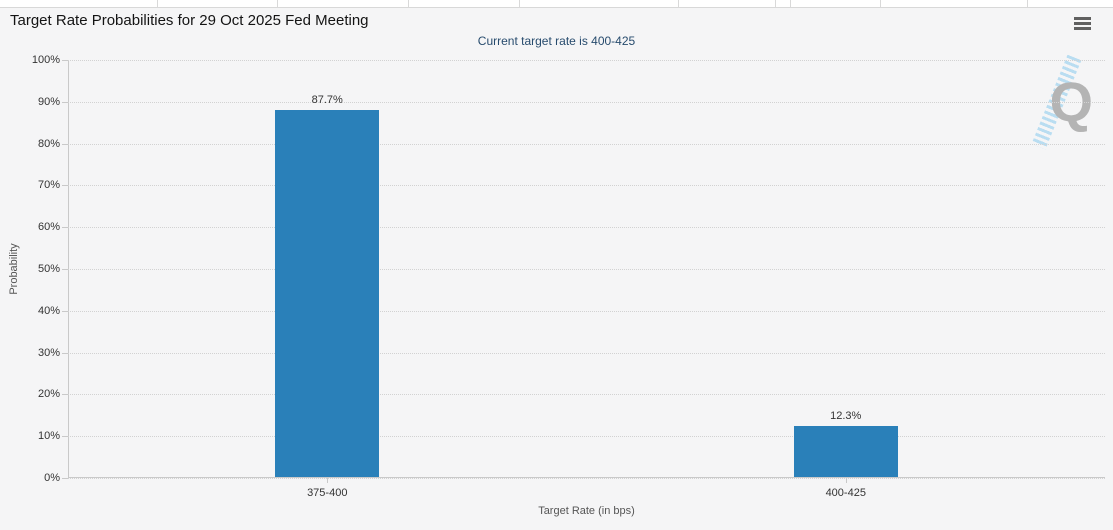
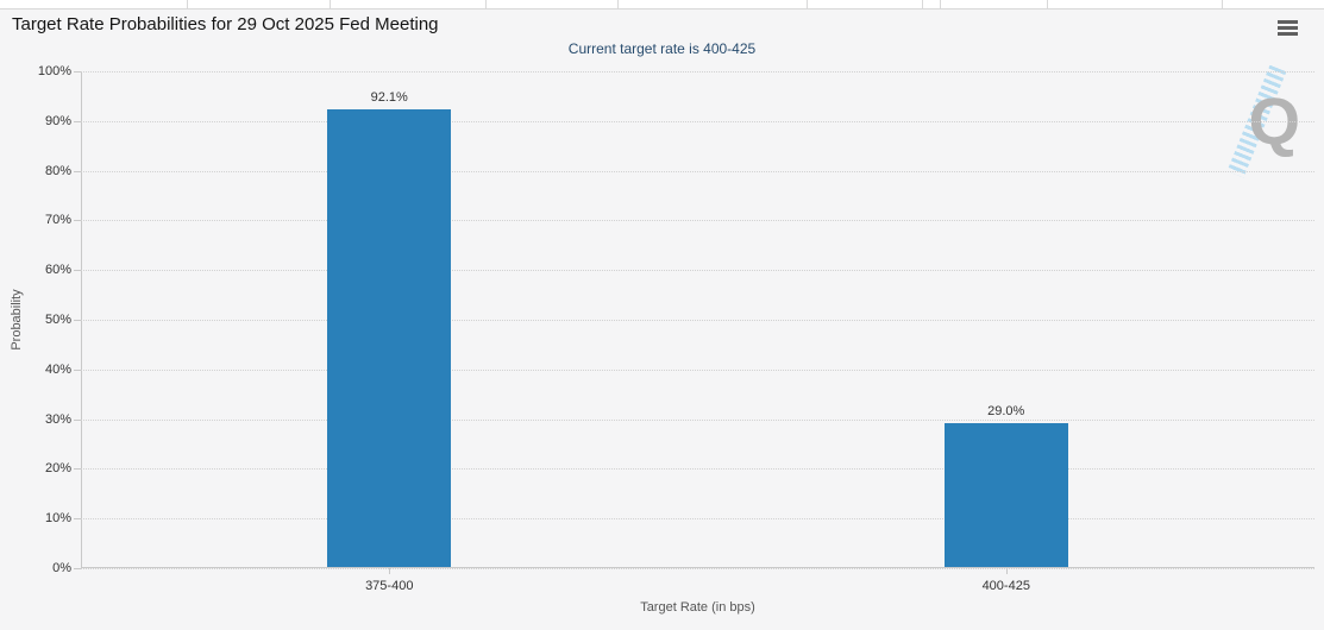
375-400: 87.7% -> 92.1%
400-425: 12.3% -> 29.0%
